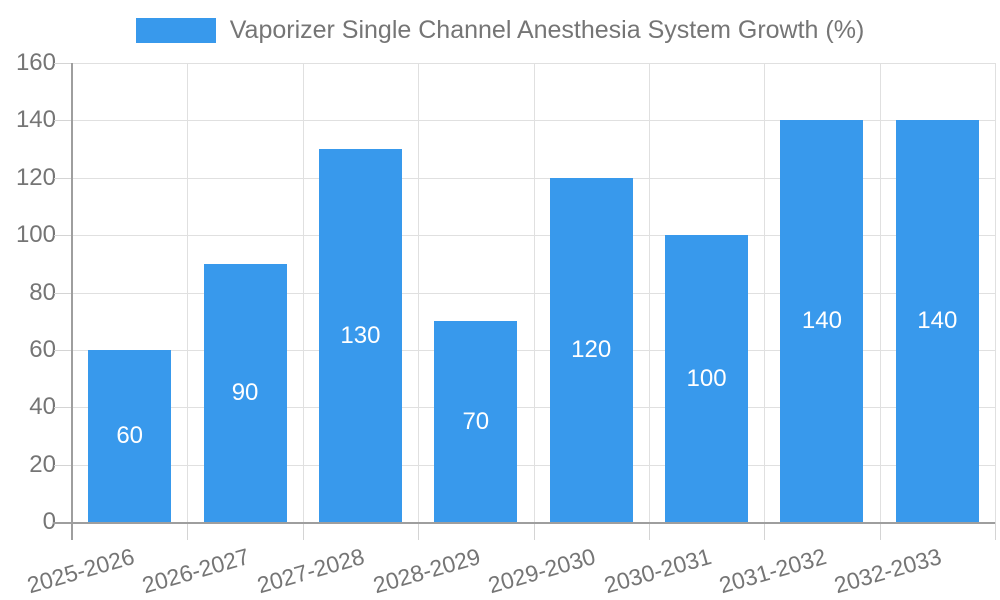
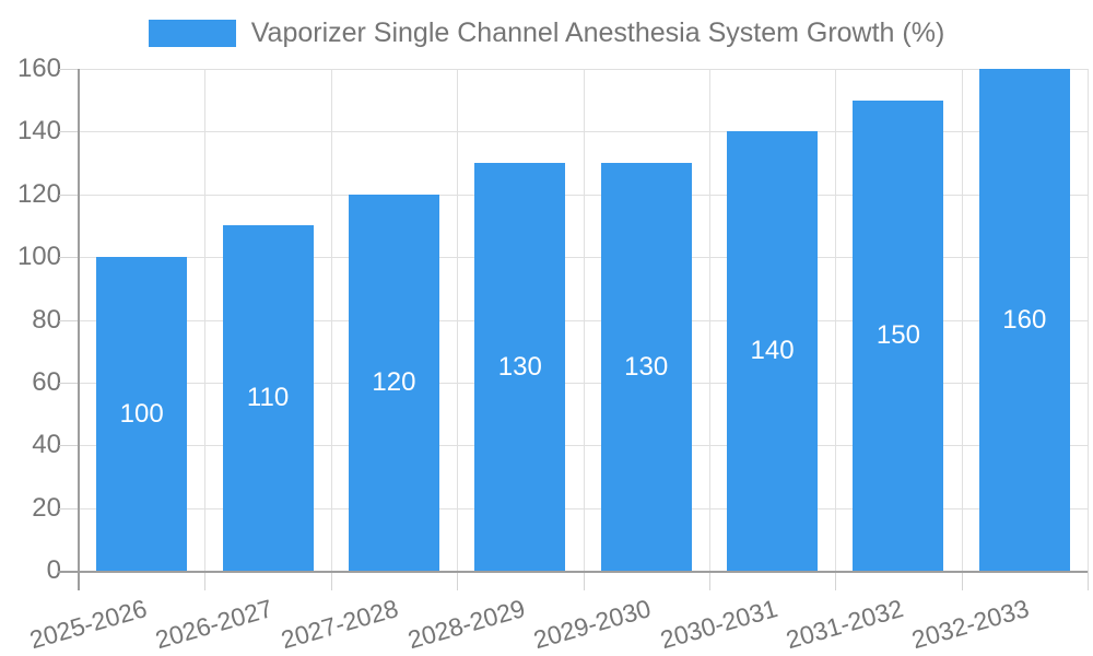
2025-2026: 60 -> 100
2026-2027: 90 -> 110
2027-2028: 130 -> 120
2028-2029: 70 -> 130
2029-2030: 120 -> 130
2030-2031: 100 -> 140
2031-2032: 140 -> 150
2032-2033: 140 -> 160
